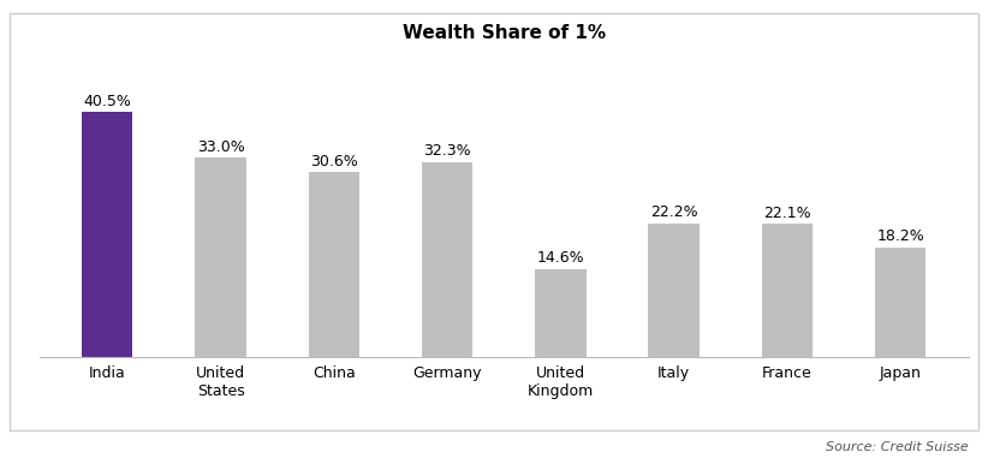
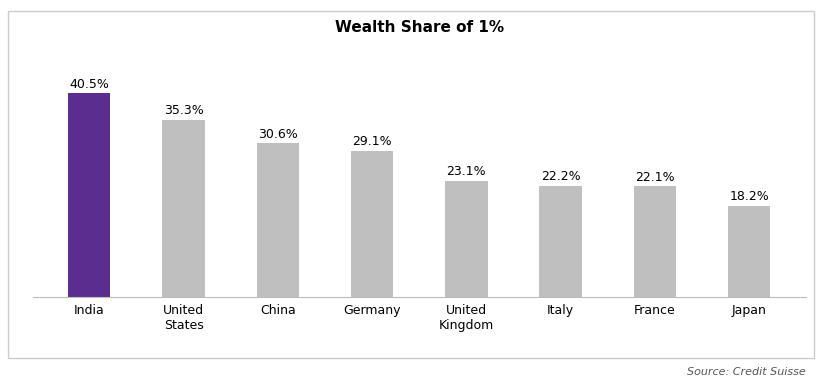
United States: 33.0% -> 35.3%
Germany: 32.3% -> 29.1%
United Kingdom: 14.6% -> 23.1%
